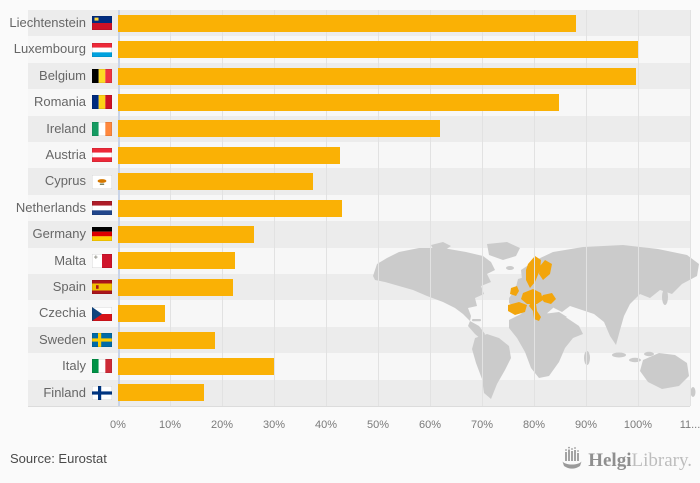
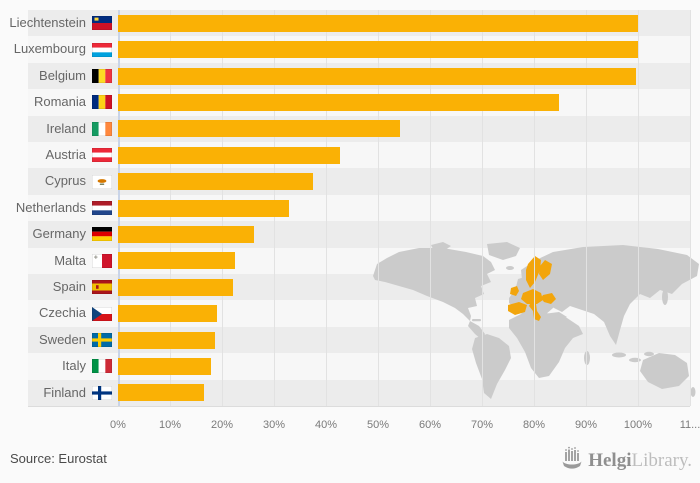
Liechtenstein: 88% -> 100%
Ireland: 62% -> 54%
Netherlands: 43% -> 33%
Czechia: 9% -> 19%
Italy: 30% -> 18%
